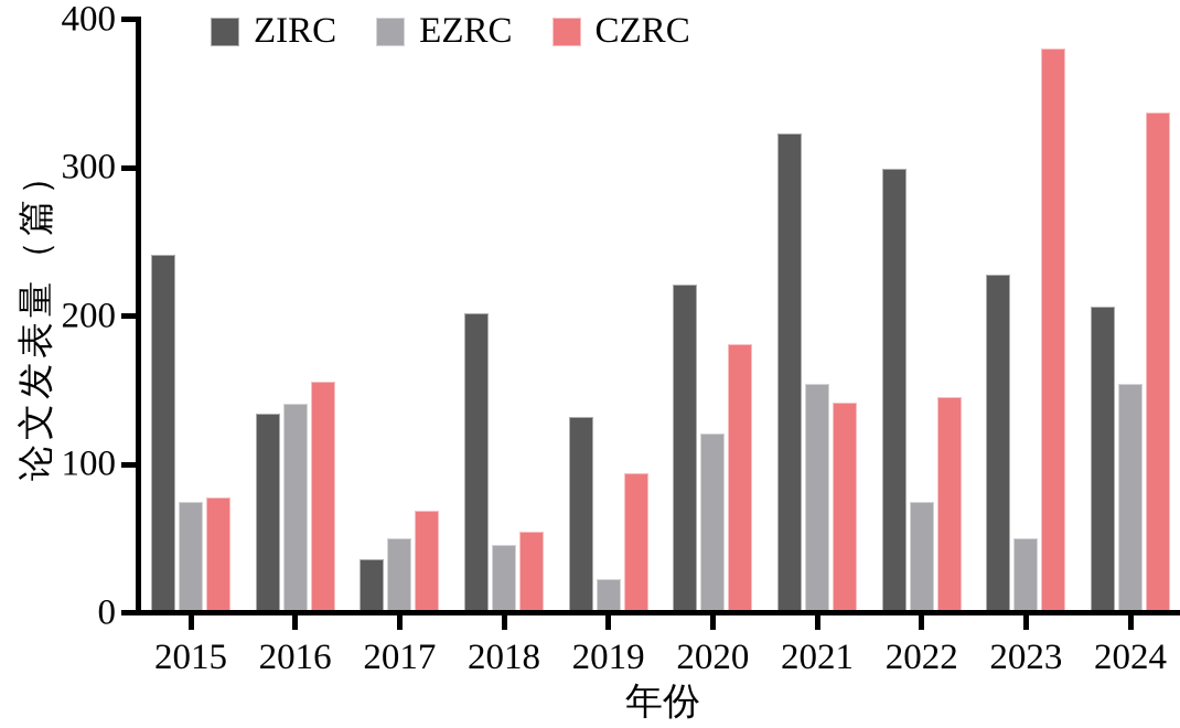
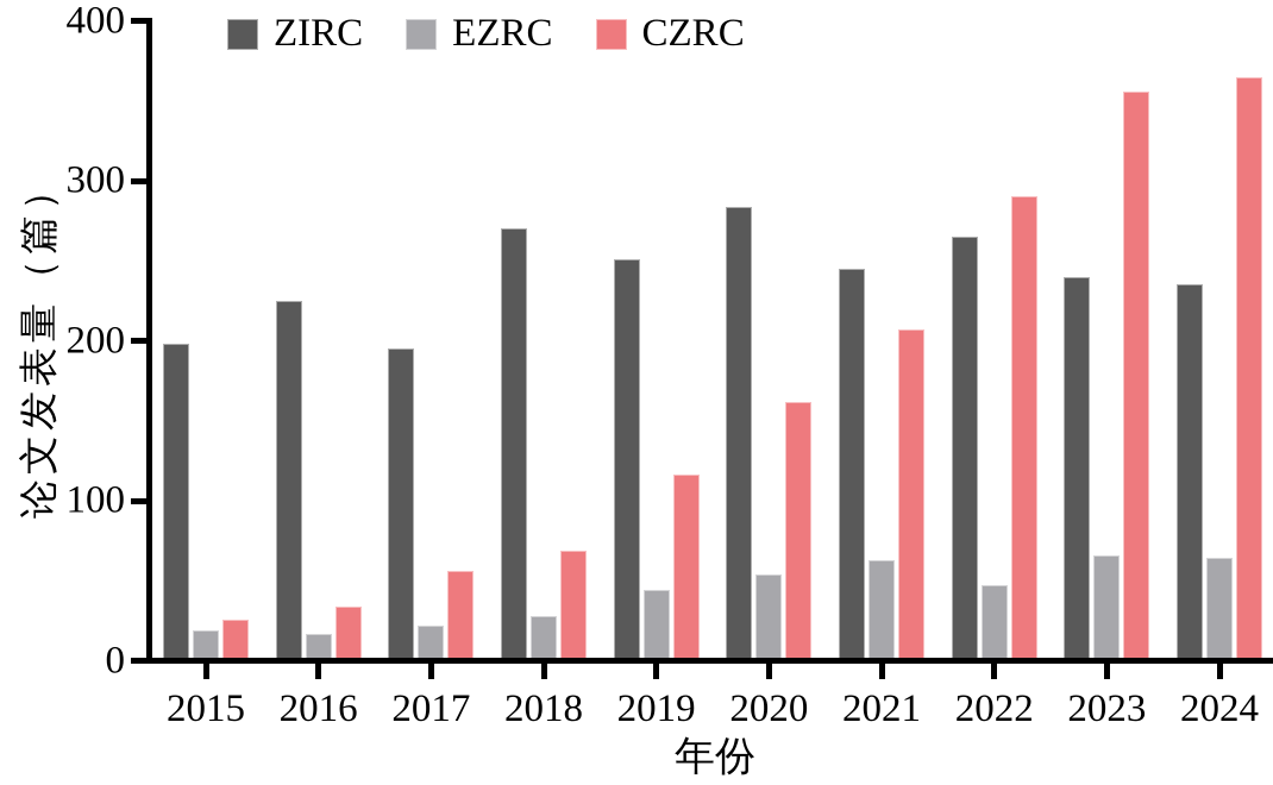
ZIRC/2015: 241 -> 198
EZRC/2015: 75 -> 19
CZRC/2015: 78 -> 26
ZIRC/2016: 134 -> 225
EZRC/2016: 141 -> 17
CZRC/2016: 156 -> 34
ZIRC/2017: 36 -> 195
EZRC/2017: 50 -> 22
CZRC/2017: 69 -> 56
ZIRC/2018: 202 -> 270
EZRC/2018: 46 -> 28
CZRC/2018: 55 -> 69
ZIRC/2019: 132 -> 251
EZRC/2019: 23 -> 44
CZRC/2019: 94 -> 116
ZIRC/2020: 221 -> 284
EZRC/2020: 121 -> 54
CZRC/2020: 181 -> 162
ZIRC/2021: 323 -> 245
EZRC/2021: 154 -> 63
CZRC/2021: 142 -> 207
ZIRC/2022: 299 -> 265
EZRC/2022: 75 -> 47
CZRC/2022: 145 -> 290
ZIRC/2023: 228 -> 240
EZRC/2023: 50 -> 66
CZRC/2023: 380 -> 356
ZIRC/2024: 206 -> 235
EZRC/2024: 154 -> 64
CZRC/2024: 337 -> 365
